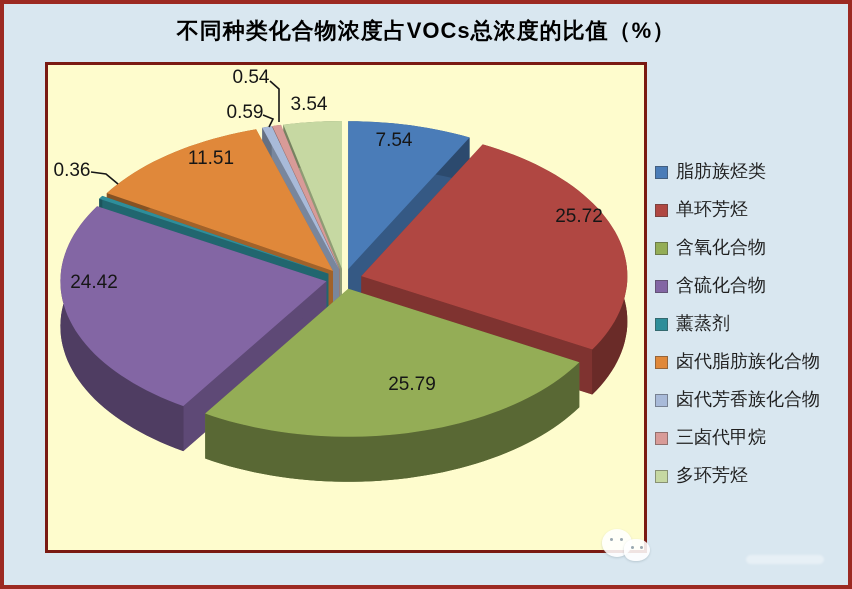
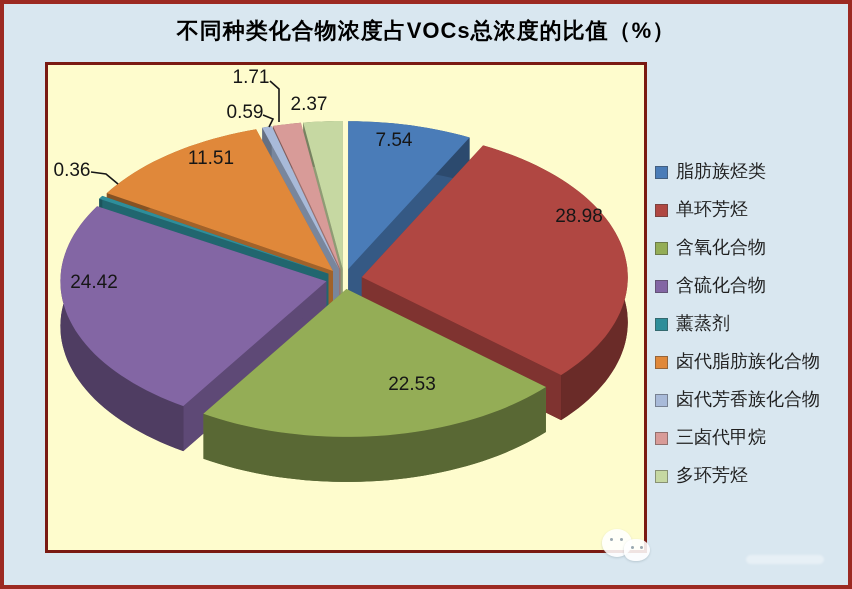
单环芳烃: 25.72 -> 28.98
含氧化合物: 25.79 -> 22.53
三卤代甲烷: 0.54 -> 1.71
多环芳烃: 3.54 -> 2.37
